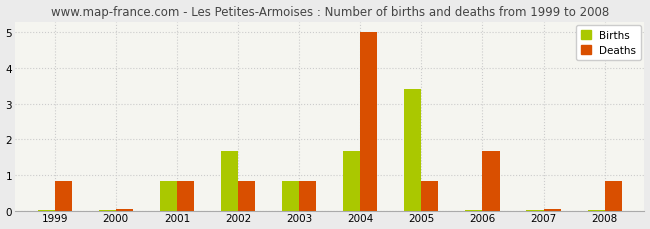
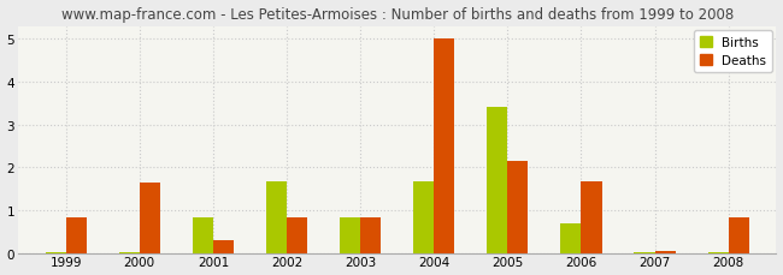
Deaths/2000: 0.05 -> 1.65
Deaths/2001: 0.83 -> 0.30
Deaths/2005: 0.83 -> 2.15
Births/2006: 0.03 -> 0.70
